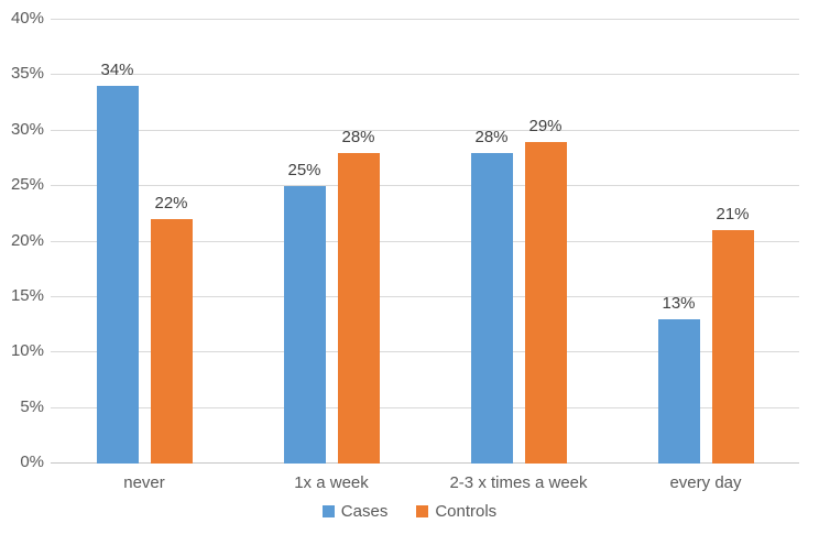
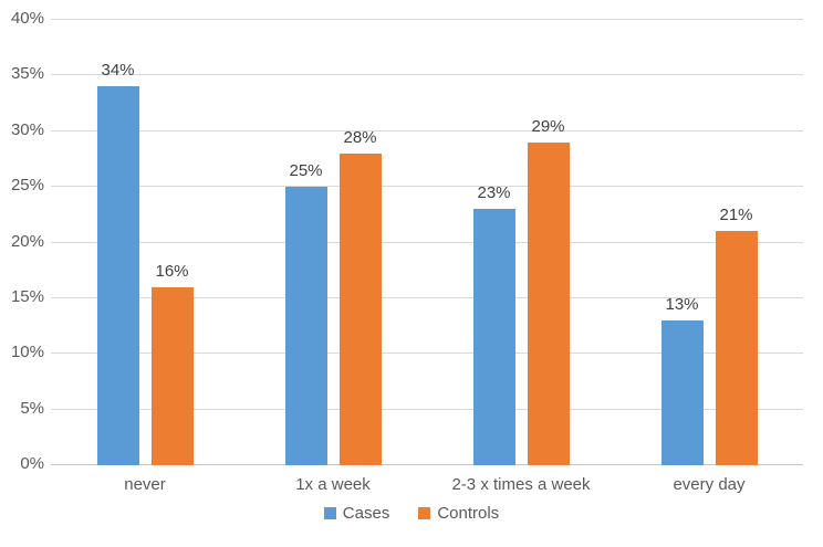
Controls/never: 22% -> 16%
Cases/2-3 x times a week: 28% -> 23%
